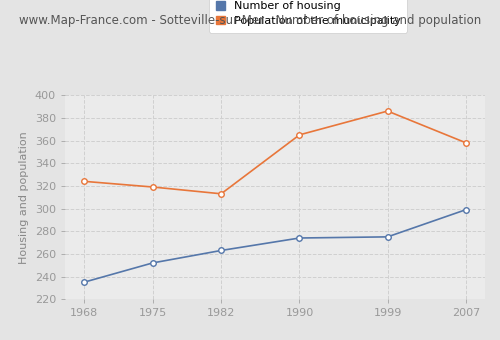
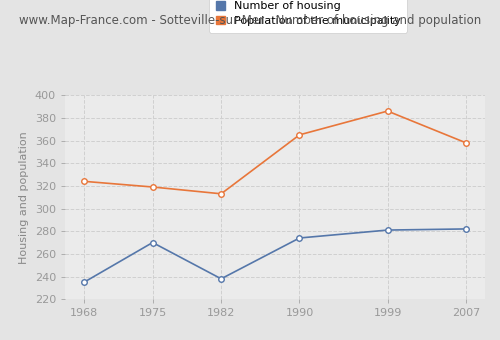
Number of housing/1975: 252 -> 270
Number of housing/1982: 263 -> 238
Number of housing/1999: 275 -> 281
Number of housing/2007: 299 -> 282
